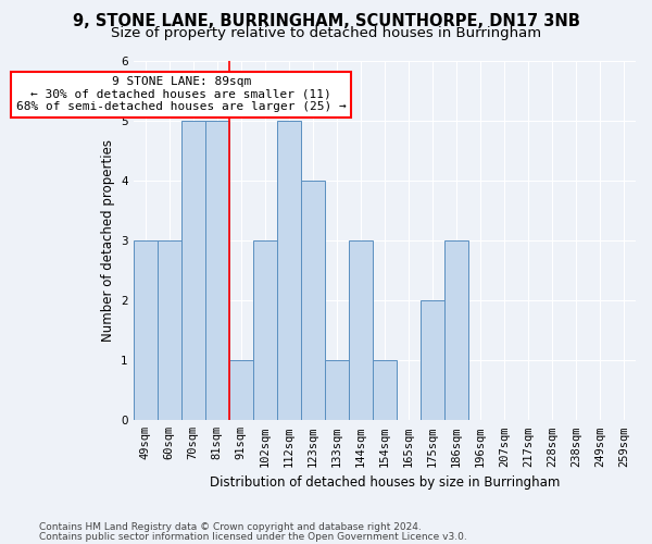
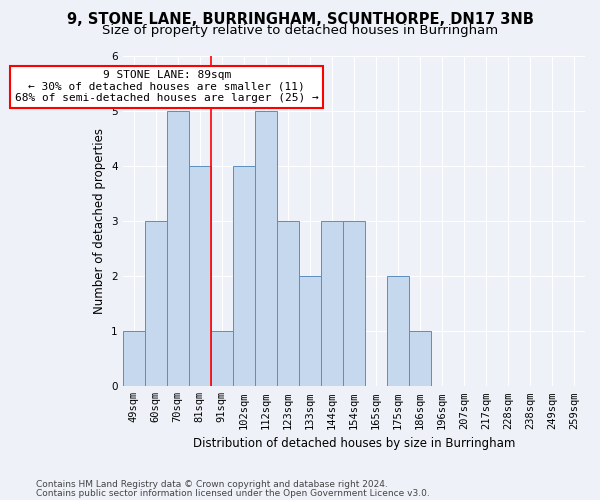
49sqm: 3 -> 1
81sqm: 5 -> 4
102sqm: 3 -> 4
123sqm: 4 -> 3
133sqm: 1 -> 2
154sqm: 1 -> 3
186sqm: 3 -> 1
